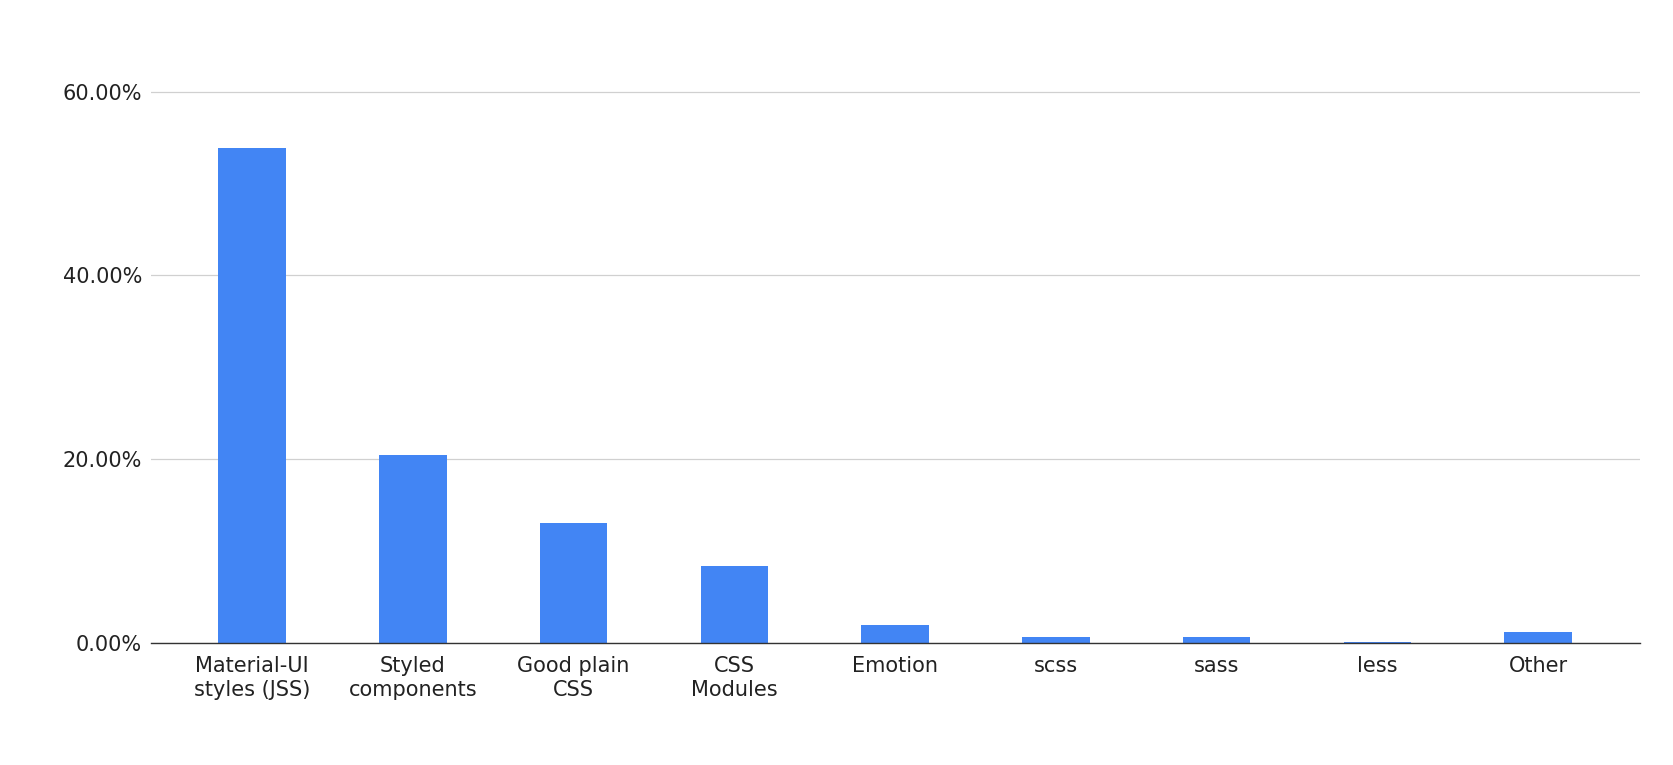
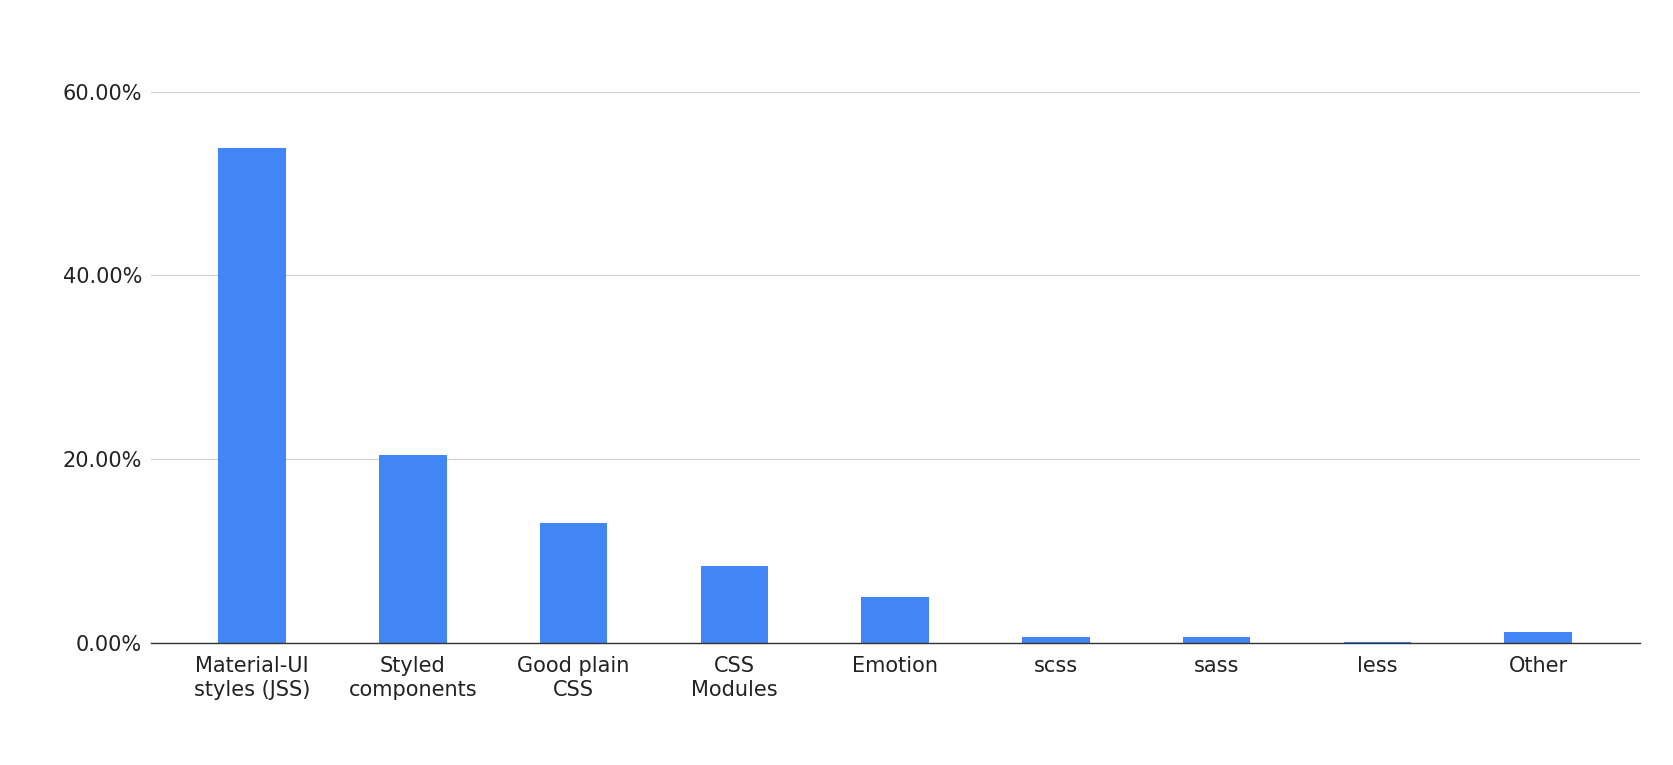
Emotion: 2.0% -> 5.0%
